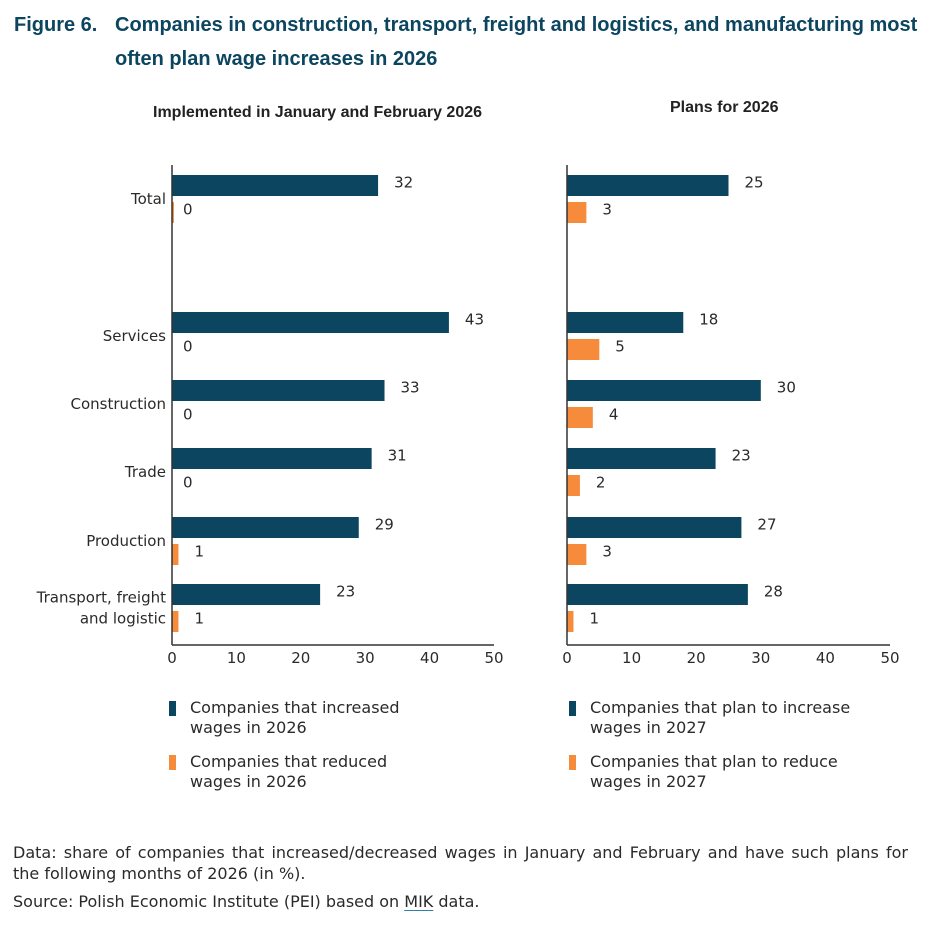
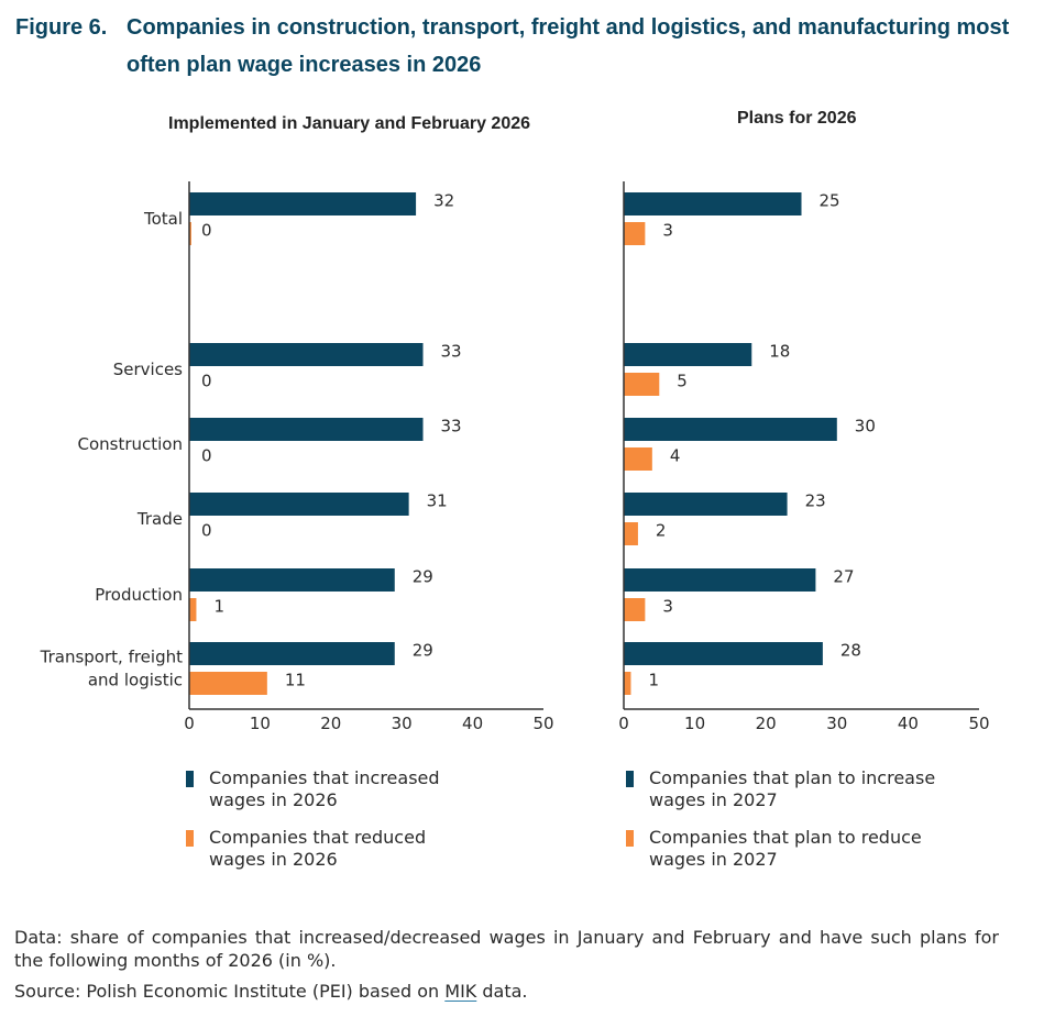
Implemented in January and February 2026/Companies that increased wages in 2026/Services: 43 -> 33
Implemented in January and February 2026/Companies that increased wages in 2026/Transport, freight and logistic: 23 -> 29
Implemented in January and February 2026/Companies that reduced wages in 2026/Transport, freight and logistic: 1 -> 11
